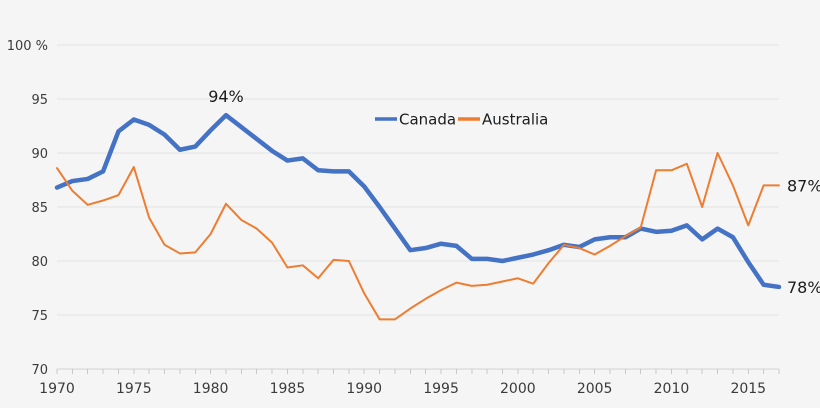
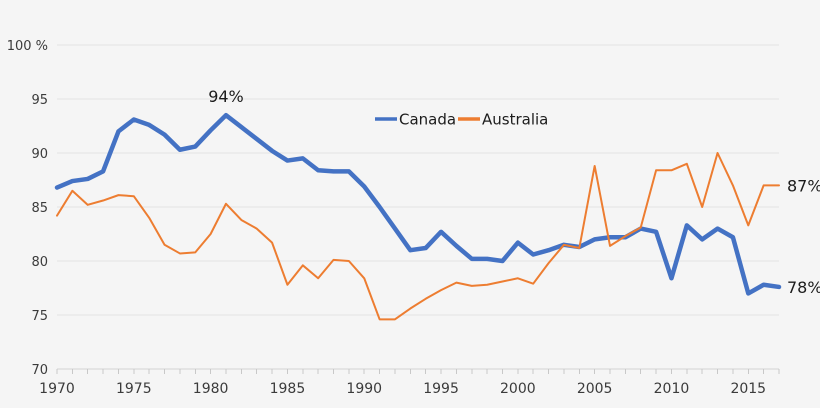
Australia/1970: 88.6% -> 84.2%
Australia/1975: 88.7% -> 86.0%
Australia/1985: 79.4% -> 77.8%
Australia/1990: 77.0% -> 78.4%
Canada/1995: 81.6% -> 82.7%
Canada/2000: 80.3% -> 81.7%
Australia/2005: 80.6% -> 88.8%
Canada/2010: 82.8% -> 78.4%
Canada/2015: 79.9% -> 77.0%
